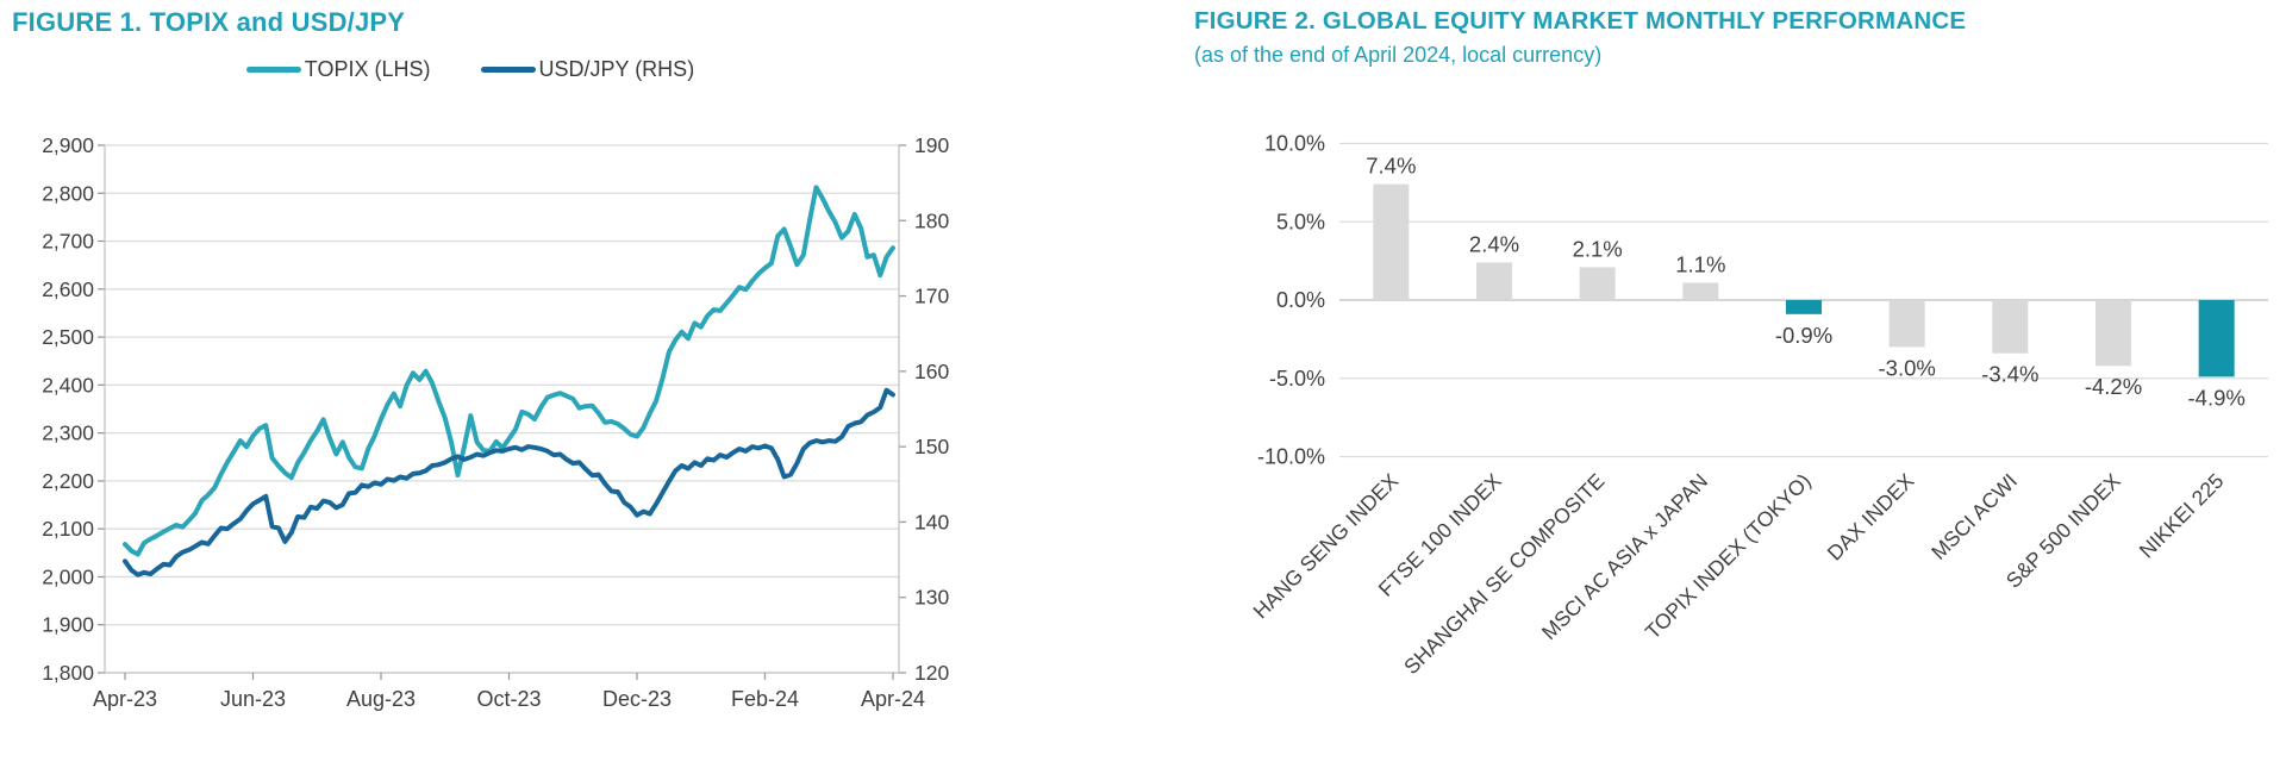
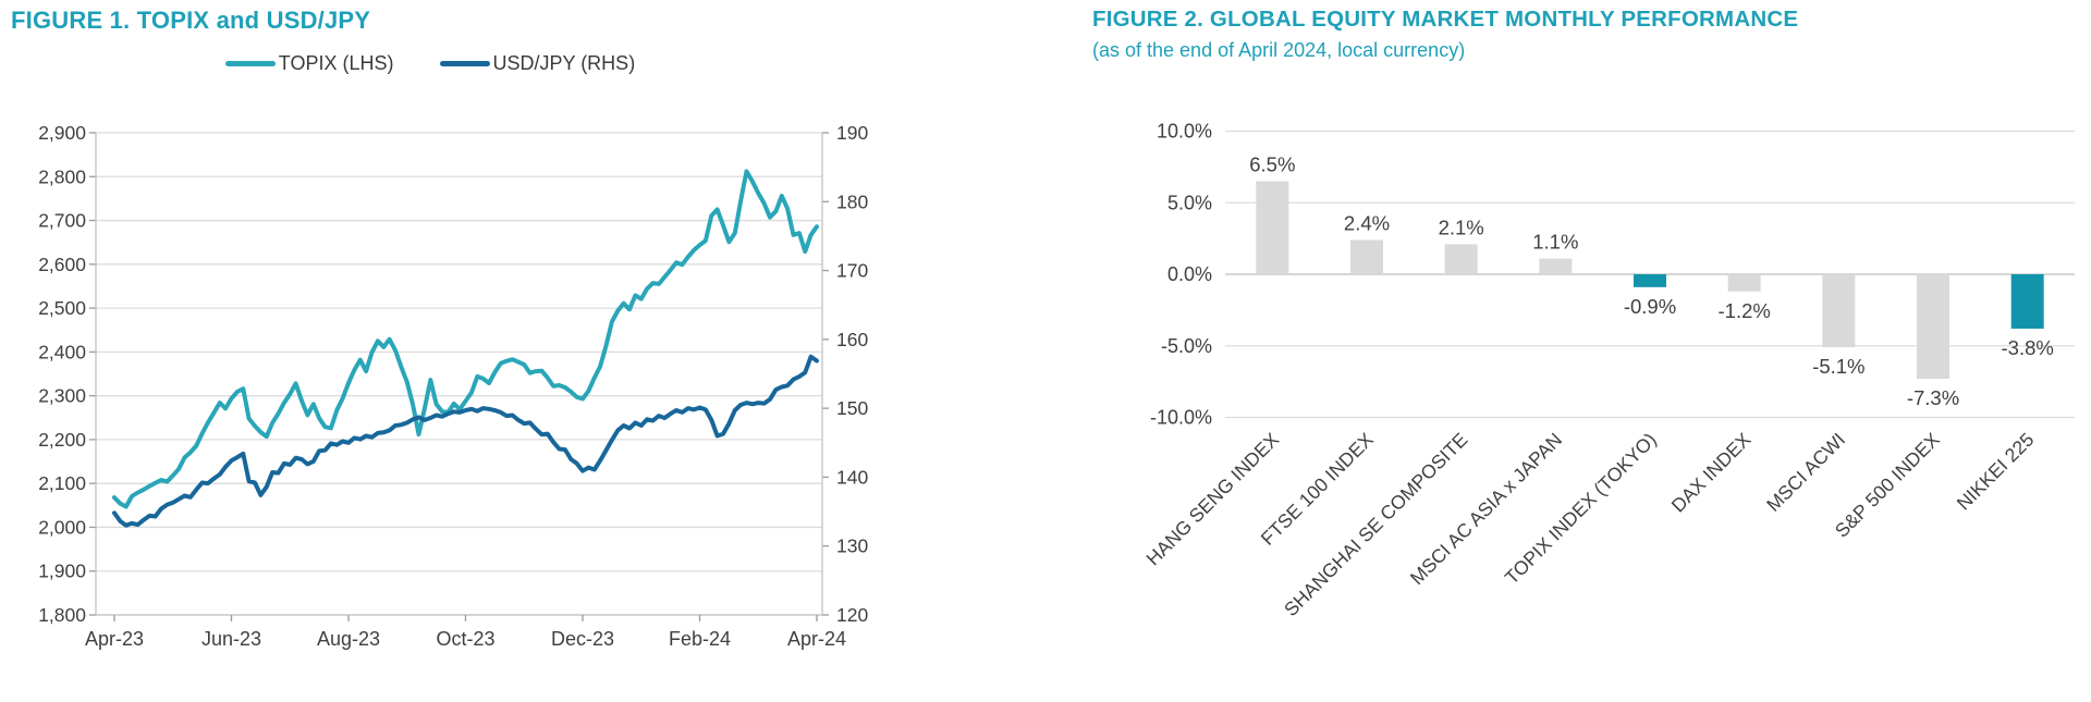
FIGURE 2. GLOBAL EQUITY MARKET MONTHLY PERFORMANCE/HANG SENG INDEX: 7.4% -> 6.5%
FIGURE 2. GLOBAL EQUITY MARKET MONTHLY PERFORMANCE/DAX INDEX: -3.0% -> -1.2%
FIGURE 2. GLOBAL EQUITY MARKET MONTHLY PERFORMANCE/MSCI ACWI: -3.4% -> -5.1%
FIGURE 2. GLOBAL EQUITY MARKET MONTHLY PERFORMANCE/S&P 500 INDEX: -4.2% -> -7.3%
FIGURE 2. GLOBAL EQUITY MARKET MONTHLY PERFORMANCE/NIKKEI 225: -4.9% -> -3.8%
